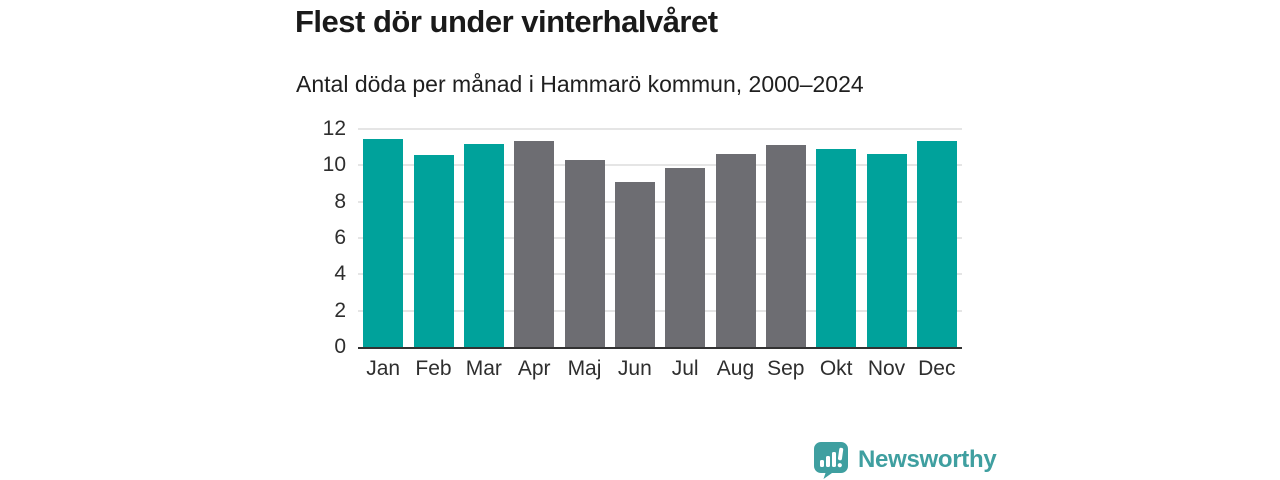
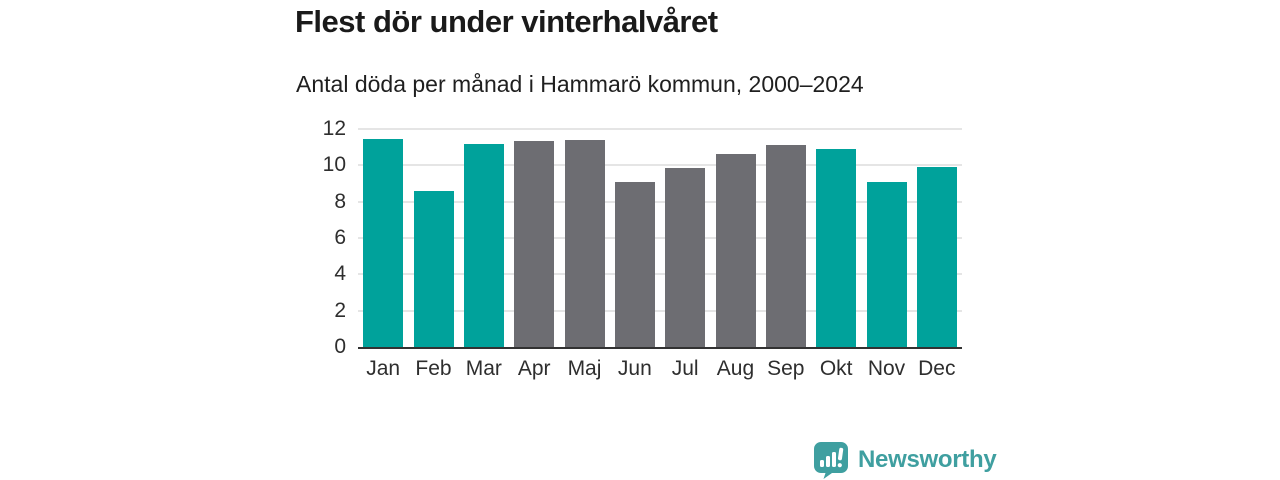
Feb: 10.6 -> 8.6
Maj: 10.3 -> 11.4
Nov: 10.6 -> 9.1
Dec: 11.3 -> 9.9
